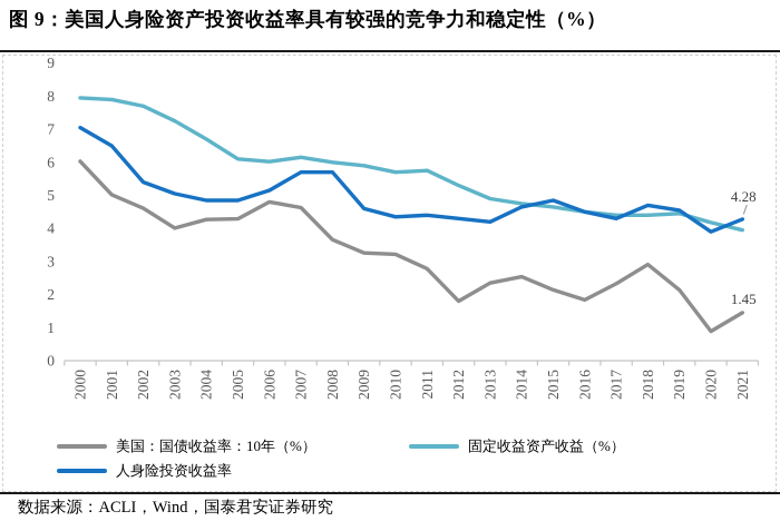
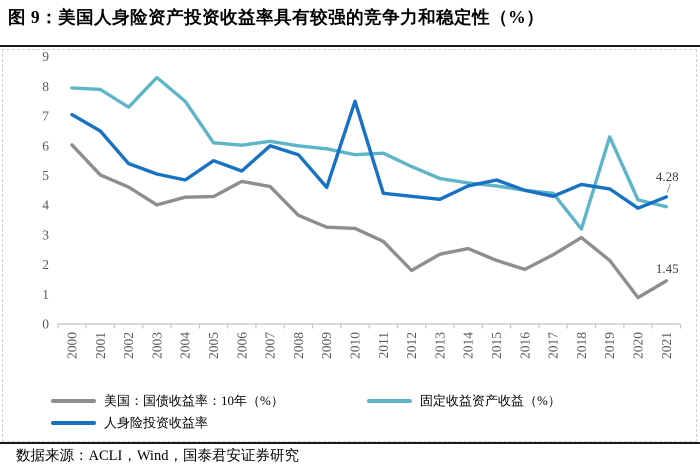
固定收益资产收益（%）/2002: 7.7 -> 7.3
固定收益资产收益（%）/2003: 7.2 -> 8.3
固定收益资产收益（%）/2004: 6.7 -> 7.5
人身险投资收益率/2005: 4.8 -> 5.5
人身险投资收益率/2007: 5.7 -> 6.0
人身险投资收益率/2010: 4.3 -> 7.5
固定收益资产收益（%）/2018: 4.4 -> 3.2
固定收益资产收益（%）/2019: 4.5 -> 6.3
